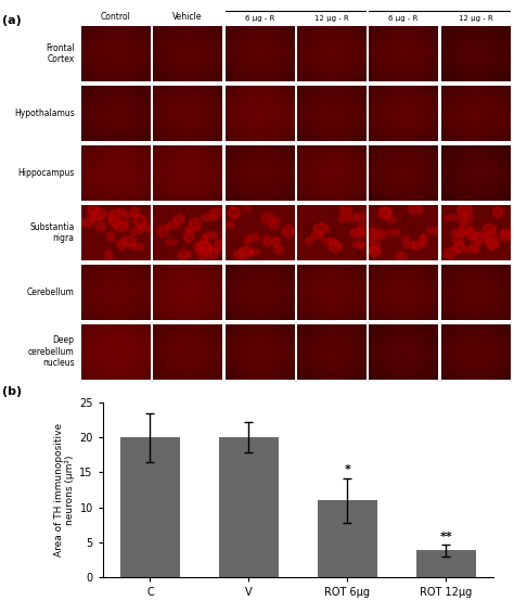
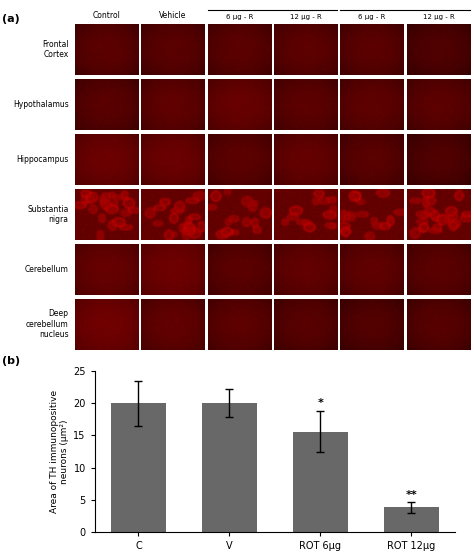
ROT 6μg: 11.0 -> 15.6
